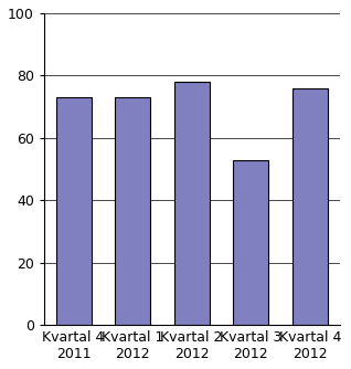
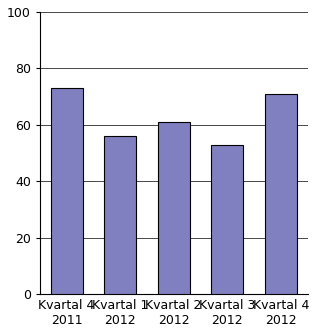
Kvartal 1 2012: 73 -> 56
Kvartal 2 2012: 78 -> 61
Kvartal 4 2012: 76 -> 71
